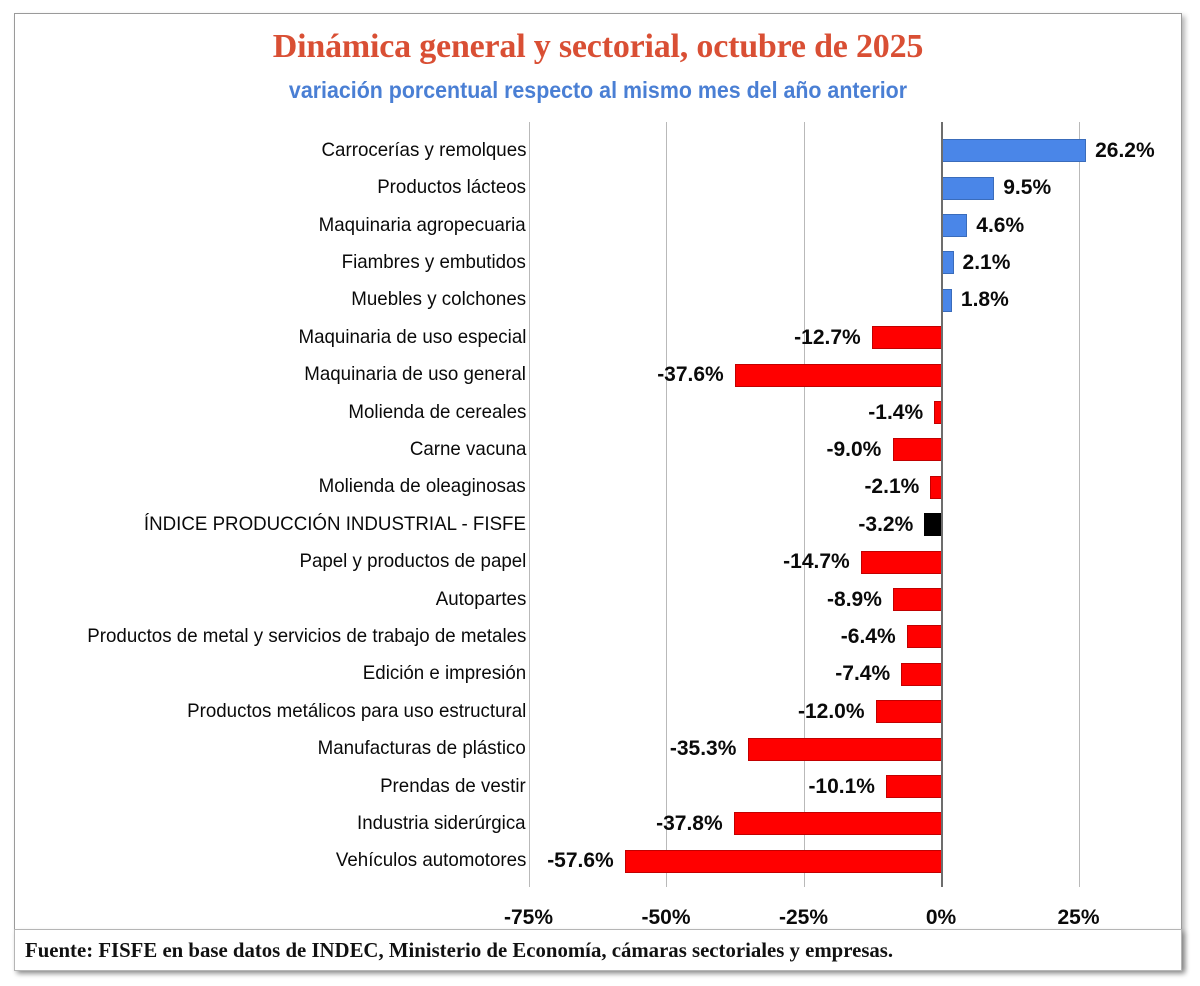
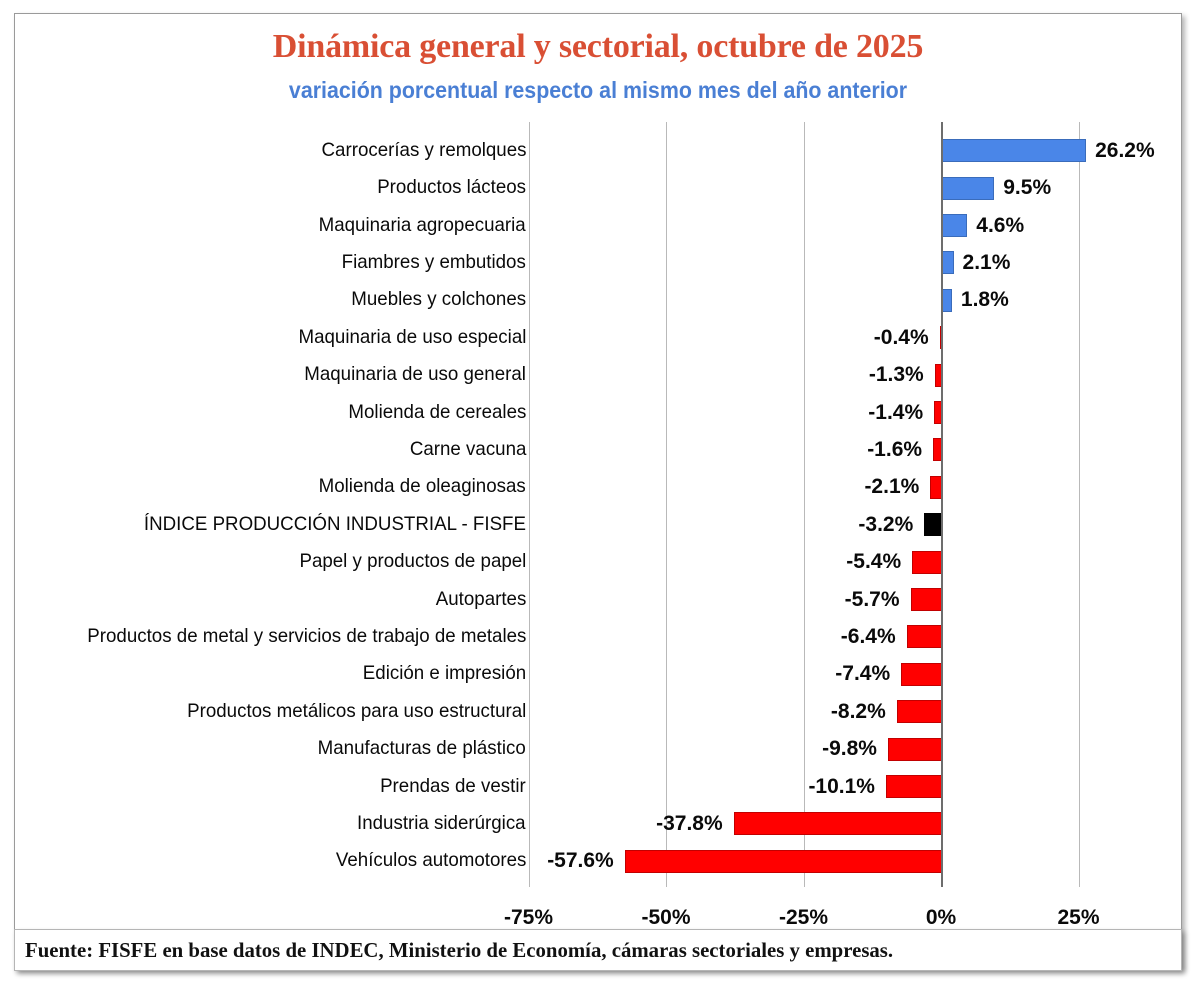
Maquinaria de uso especial: -12.7% -> -0.4%
Maquinaria de uso general: -37.6% -> -1.3%
Carne vacuna: -9.0% -> -1.6%
Papel y productos de papel: -14.7% -> -5.4%
Autopartes: -8.9% -> -5.7%
Productos metálicos para uso estructural: -12.0% -> -8.2%
Manufacturas de plástico: -35.3% -> -9.8%
